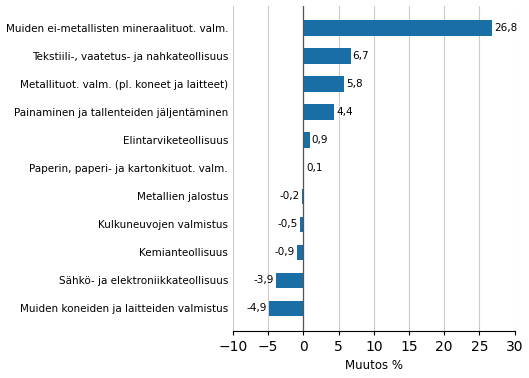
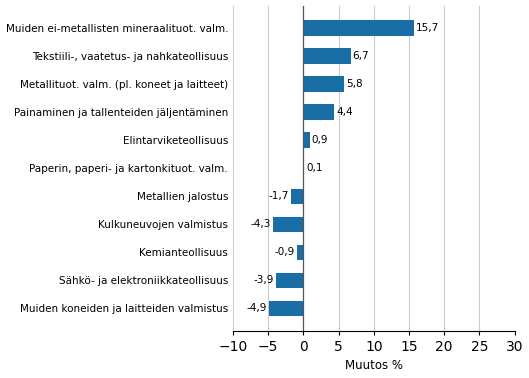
Muiden ei-metallisten mineraalituot. valm.: 26,8 -> 15,7
Metallien jalostus: -0,2 -> -1,7
Kulkuneuvojen valmistus: -0,5 -> -4,3
